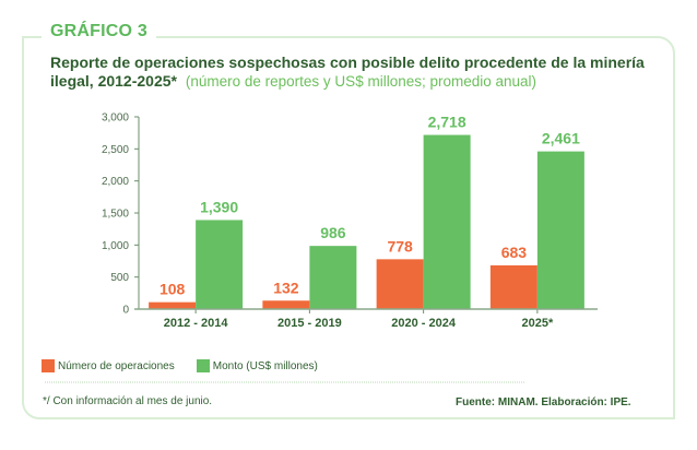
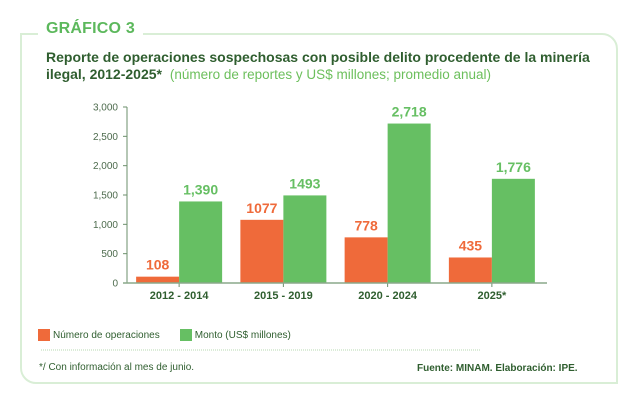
Número de operaciones/2015 - 2019: 132 -> 1077
Monto (US$ millones)/2015 - 2019: 986 -> 1493
Número de operaciones/2025*: 683 -> 435
Monto (US$ millones)/2025*: 2,461 -> 1,776
